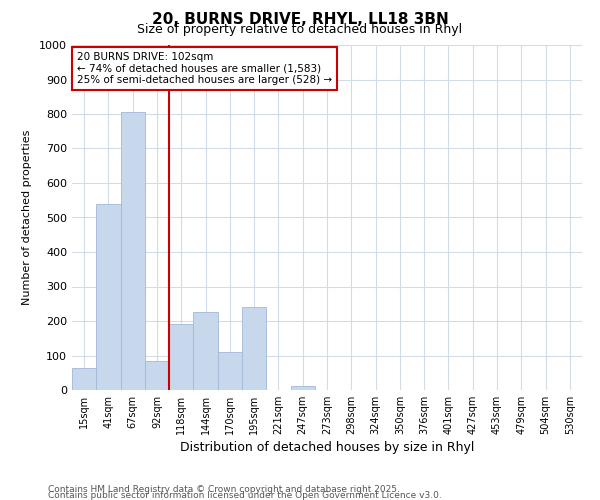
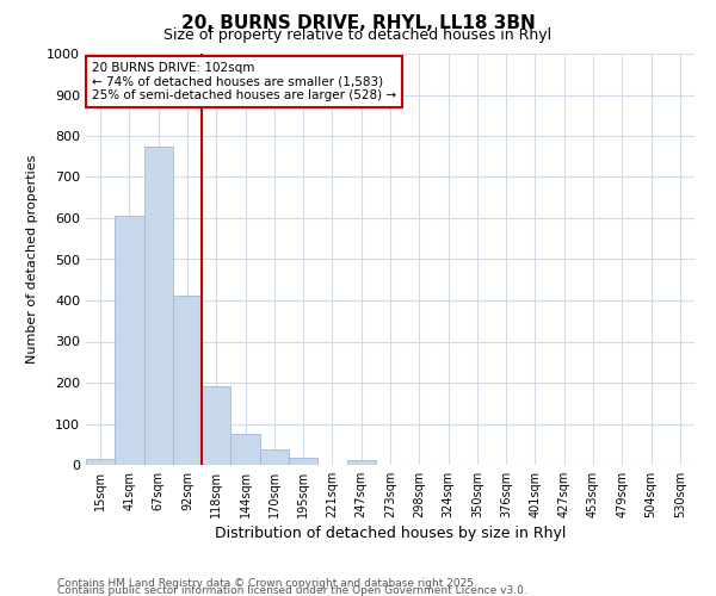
15sqm: 65 -> 15
41sqm: 540 -> 607
67sqm: 805 -> 773
92sqm: 85 -> 413
144sqm: 225 -> 76
170sqm: 110 -> 38
195sqm: 240 -> 18
